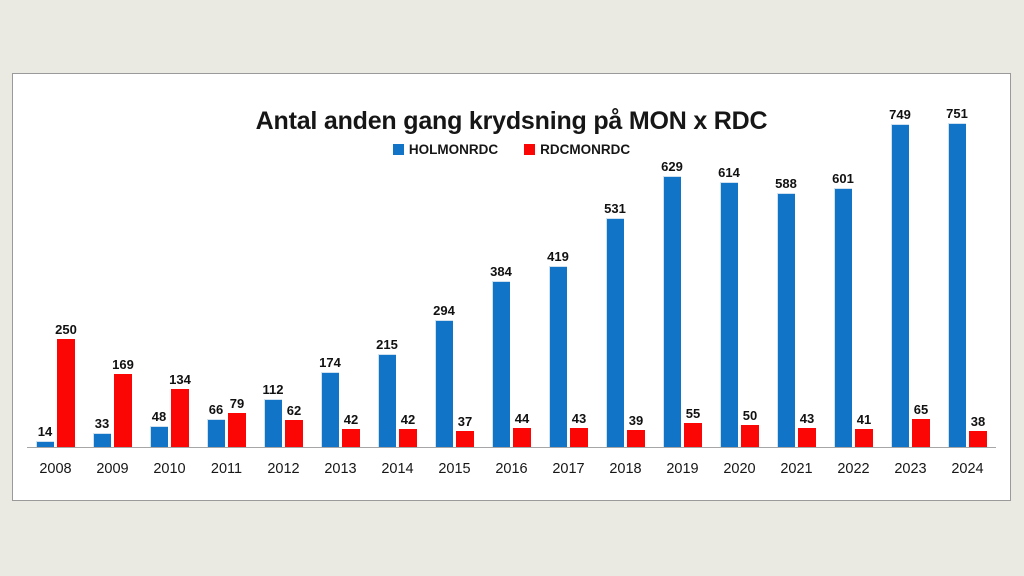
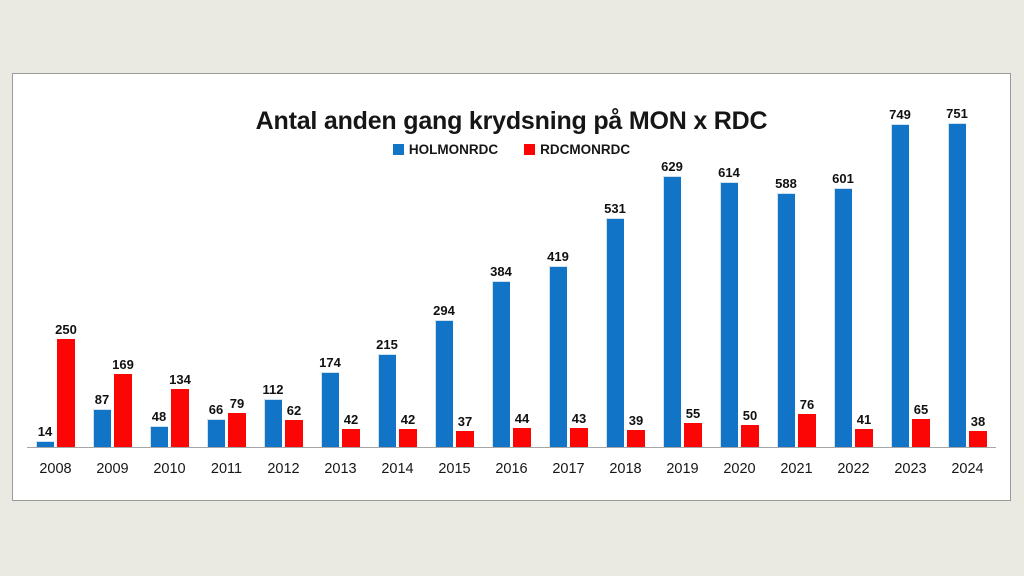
HOLMONRDC/2009: 33 -> 87
RDCMONRDC/2021: 43 -> 76
